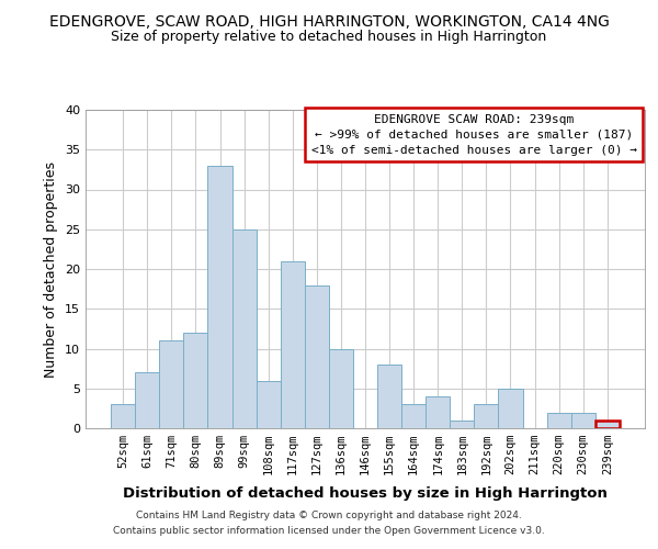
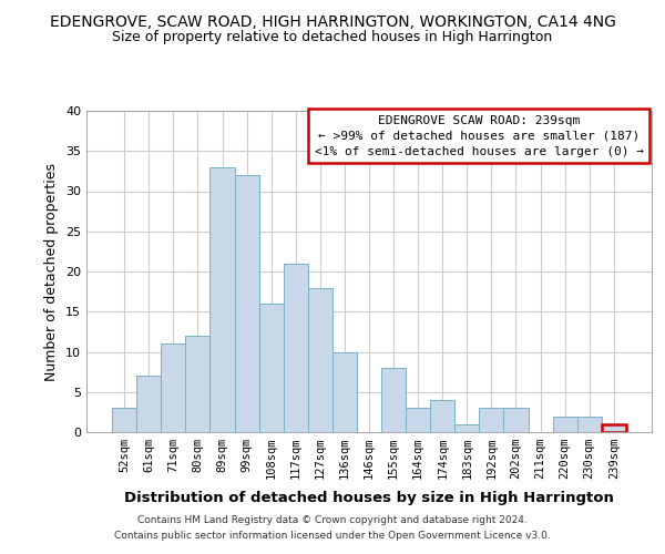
99sqm: 25 -> 32
108sqm: 6 -> 16
202sqm: 5 -> 3
